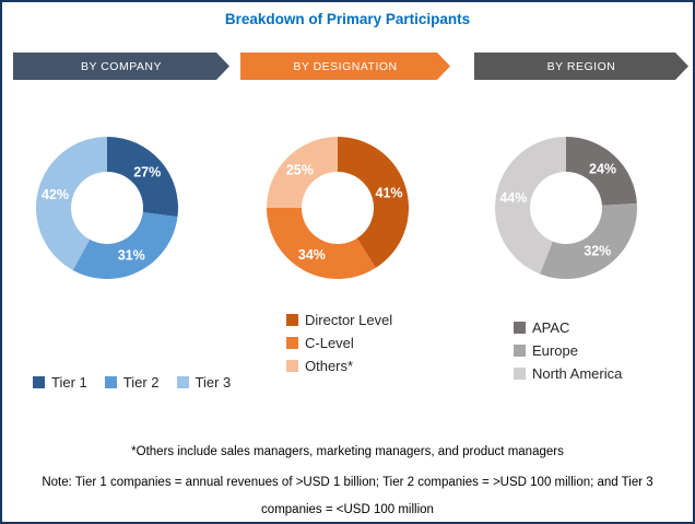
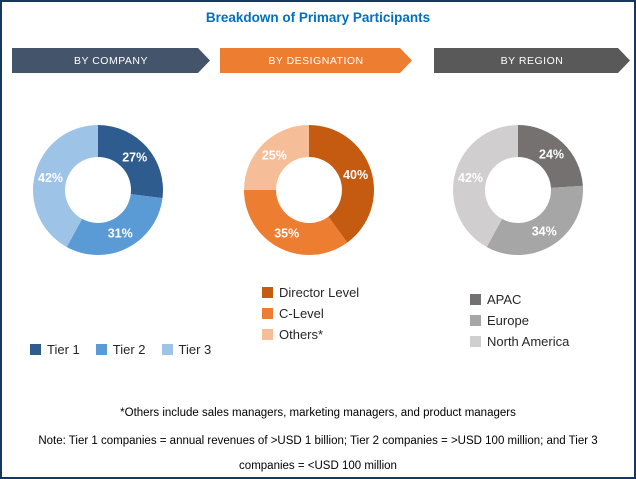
BY DESIGNATION/Director Level: 41% -> 40%
BY DESIGNATION/C-Level: 34% -> 35%
BY REGION/Europe: 32% -> 34%
BY REGION/North America: 44% -> 42%
